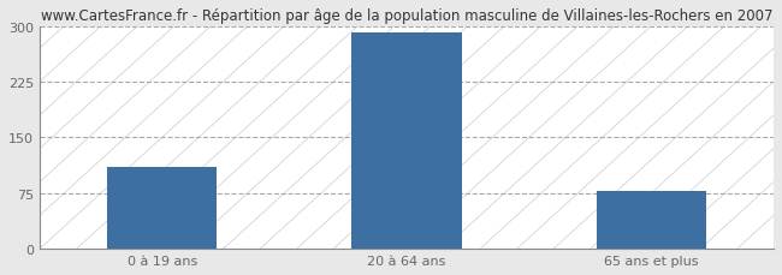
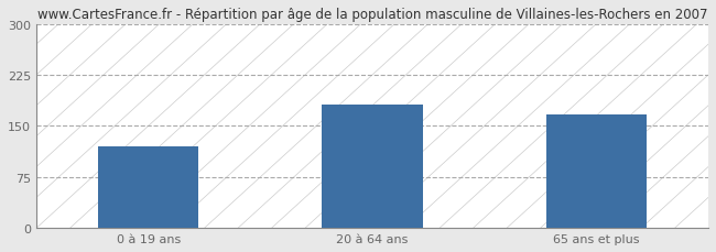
0 à 19 ans: 110 -> 120
20 à 64 ans: 291 -> 182
65 ans et plus: 78 -> 166
